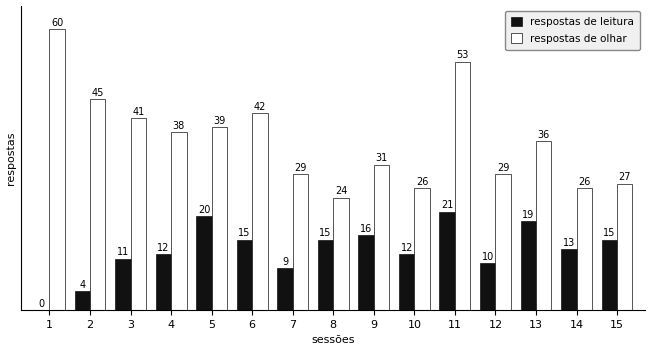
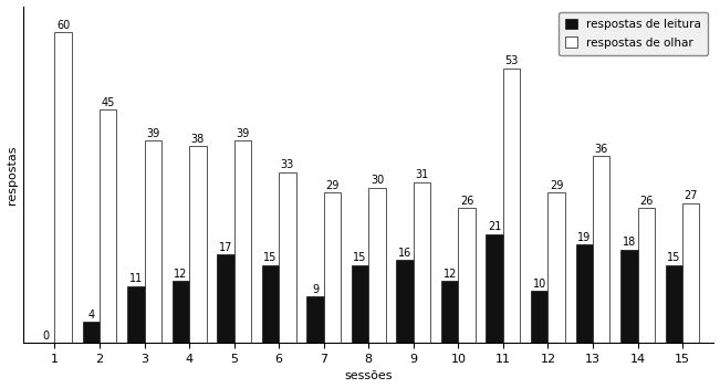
respostas de olhar/3: 41 -> 39
respostas de leitura/5: 20 -> 17
respostas de olhar/6: 42 -> 33
respostas de olhar/8: 24 -> 30
respostas de leitura/14: 13 -> 18
